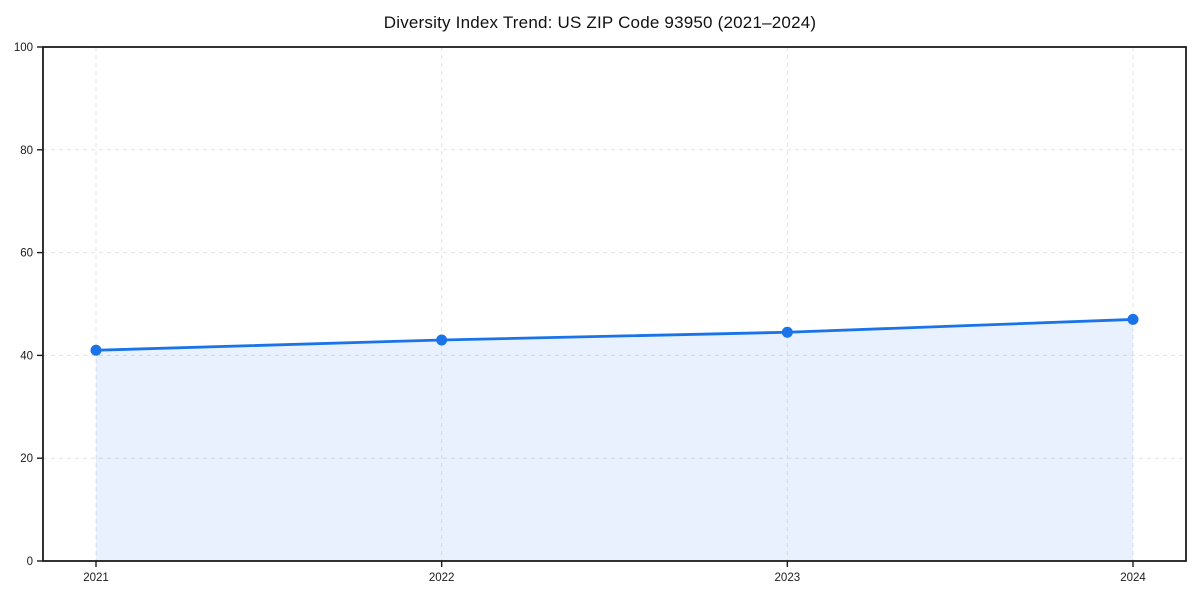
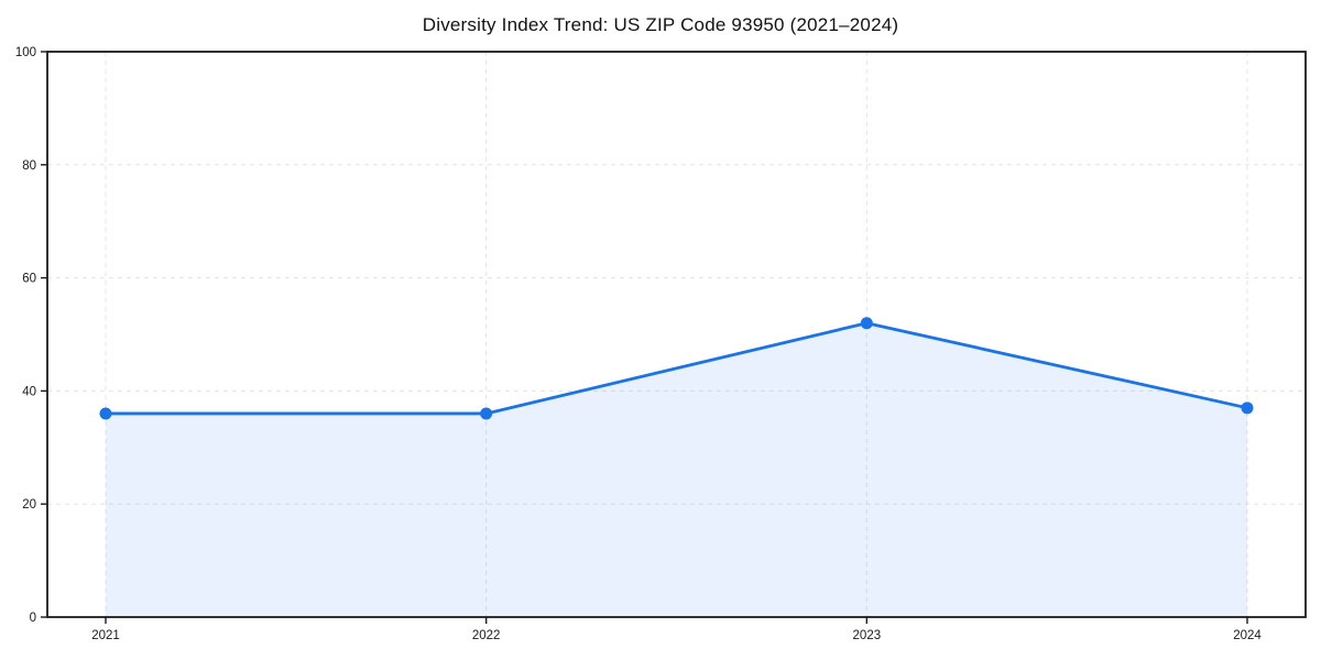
2021: 41 -> 36
2022: 43 -> 36
2023: 44 -> 52
2024: 47 -> 37
